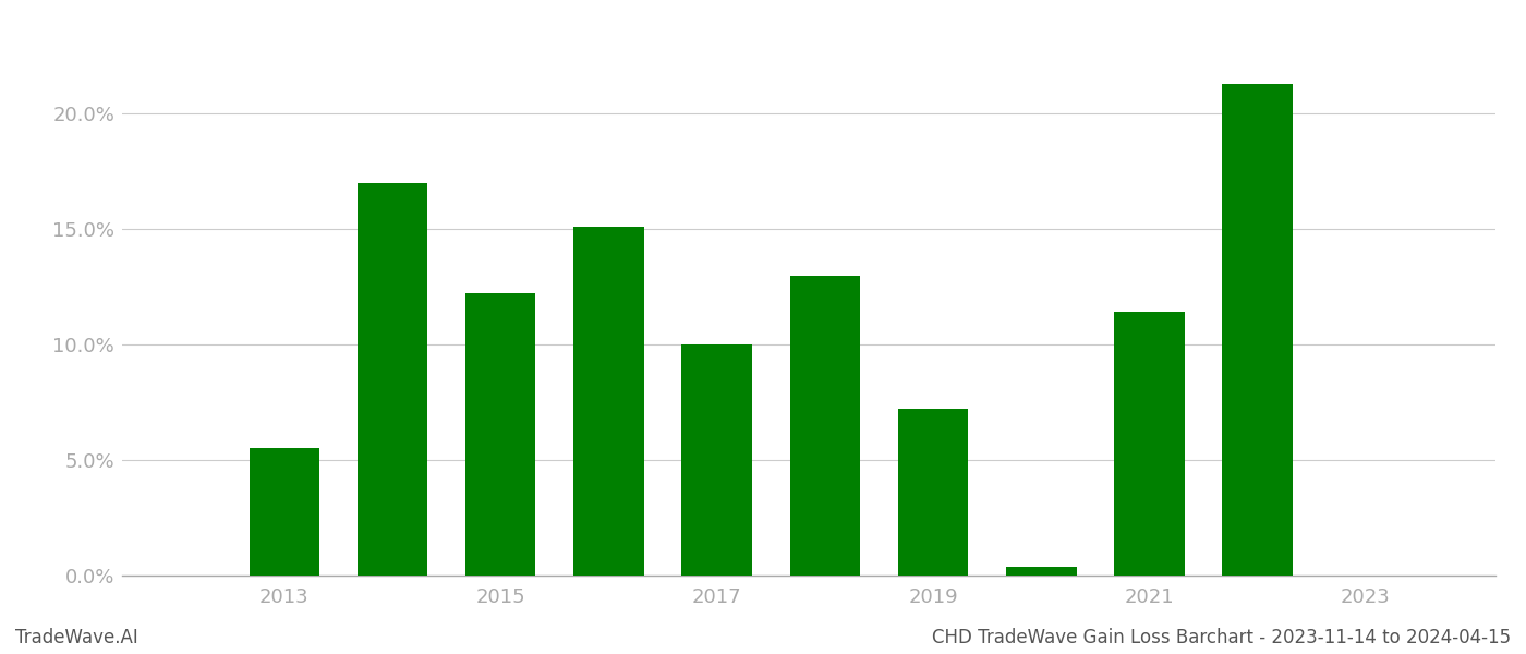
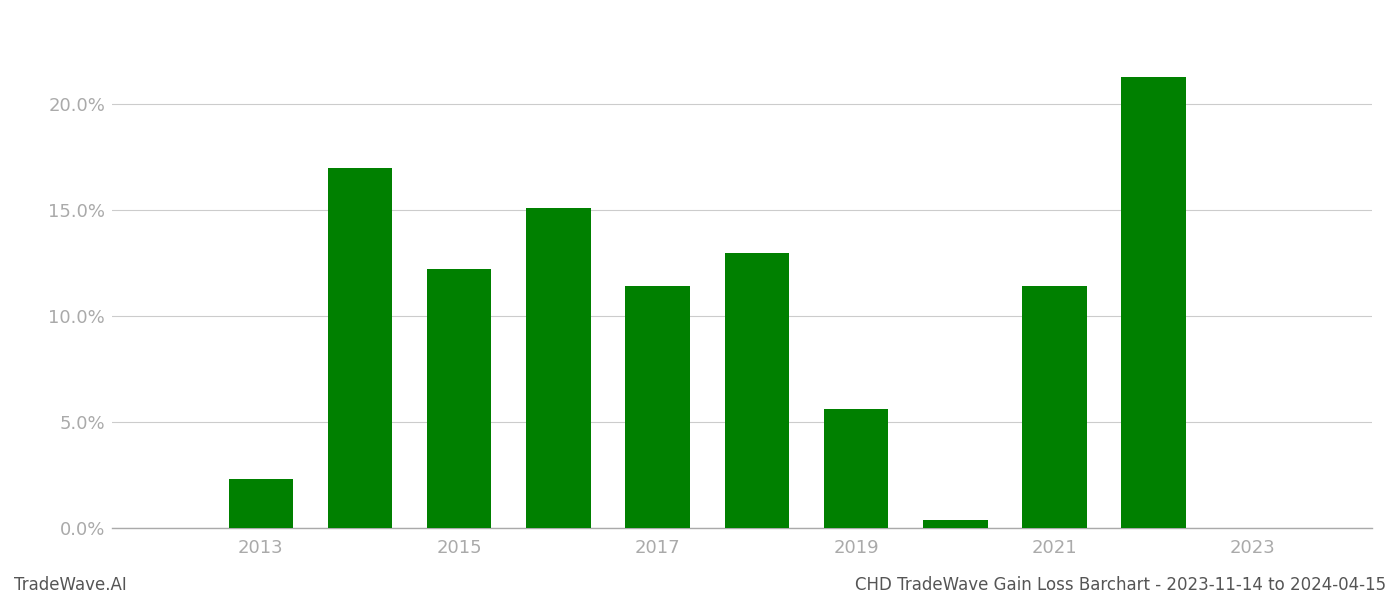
2013: 5.5% -> 2.3%
2017: 10.0% -> 11.4%
2019: 7.2% -> 5.6%
